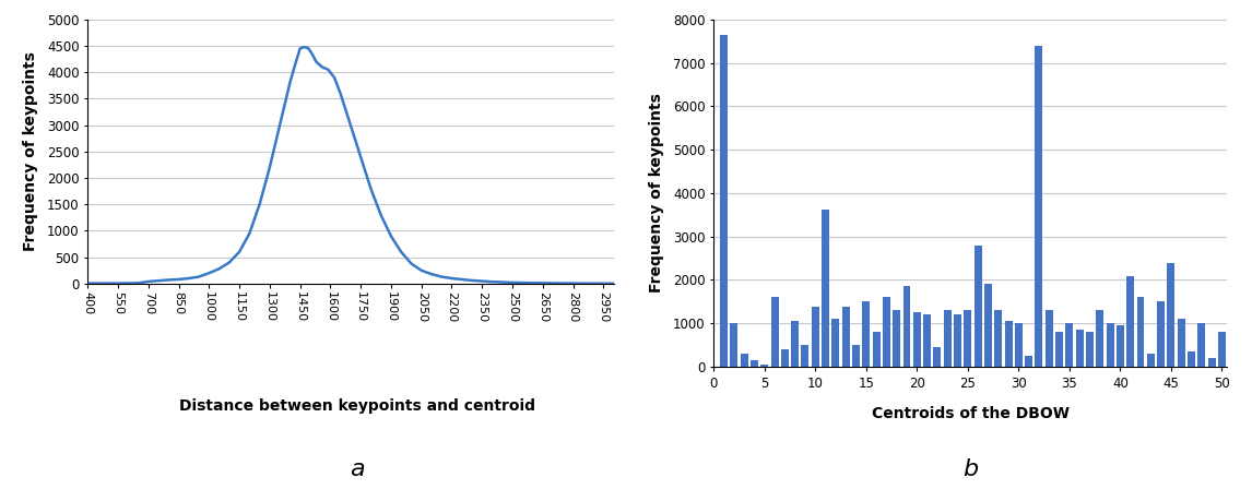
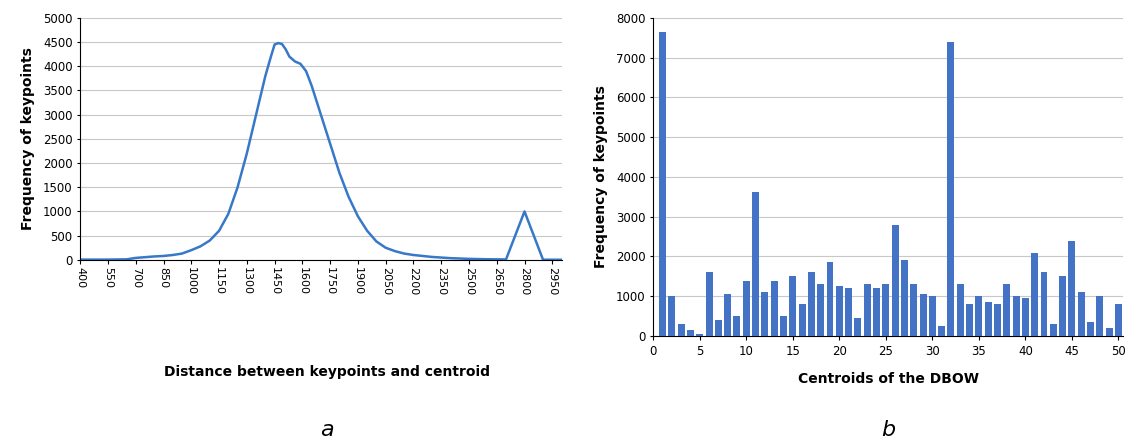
2800: 0 -> 1000
